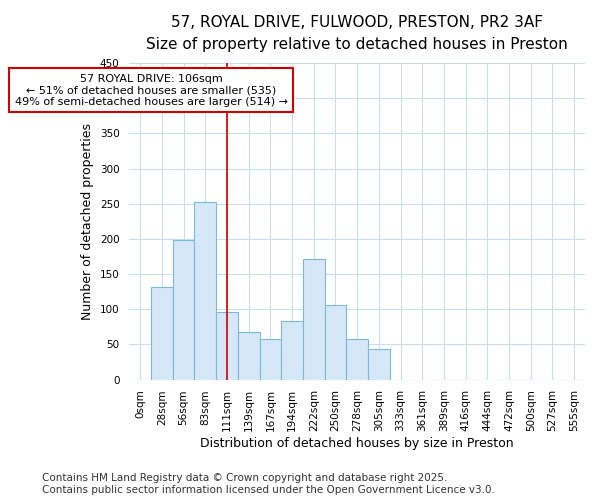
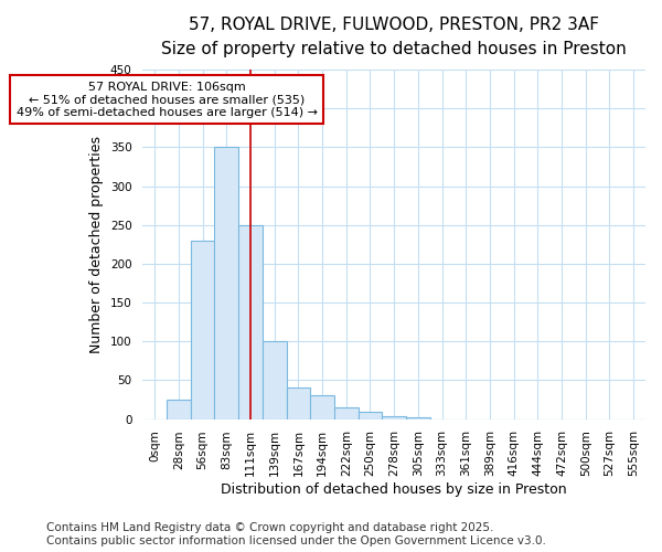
28sqm: 132 -> 25
56sqm: 198 -> 230
83sqm: 252 -> 350
111sqm: 96 -> 250
139sqm: 68 -> 100
167sqm: 58 -> 40
194sqm: 84 -> 30
222sqm: 172 -> 15
250sqm: 106 -> 10
278sqm: 58 -> 4
305sqm: 44 -> 2
